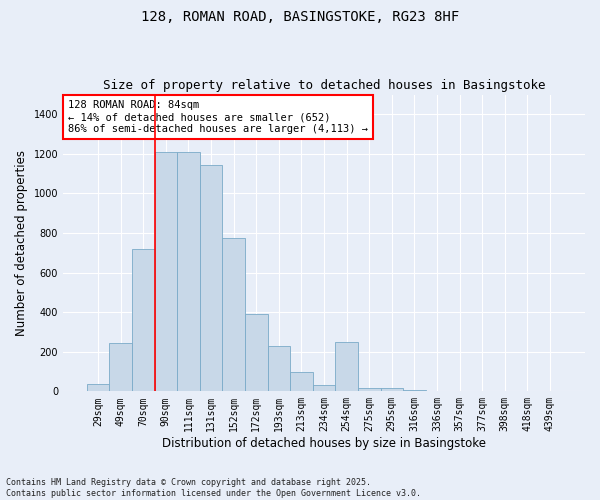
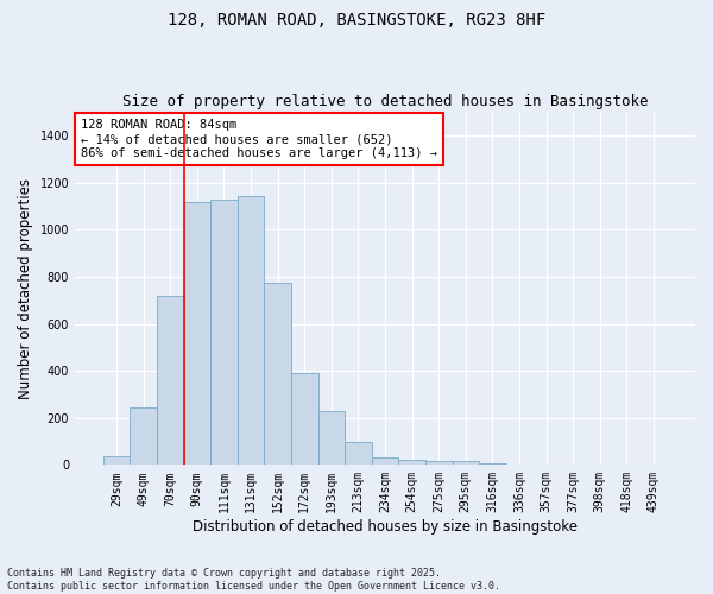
90sqm: 1210 -> 1120
111sqm: 1210 -> 1130
254sqm: 250 -> 20
